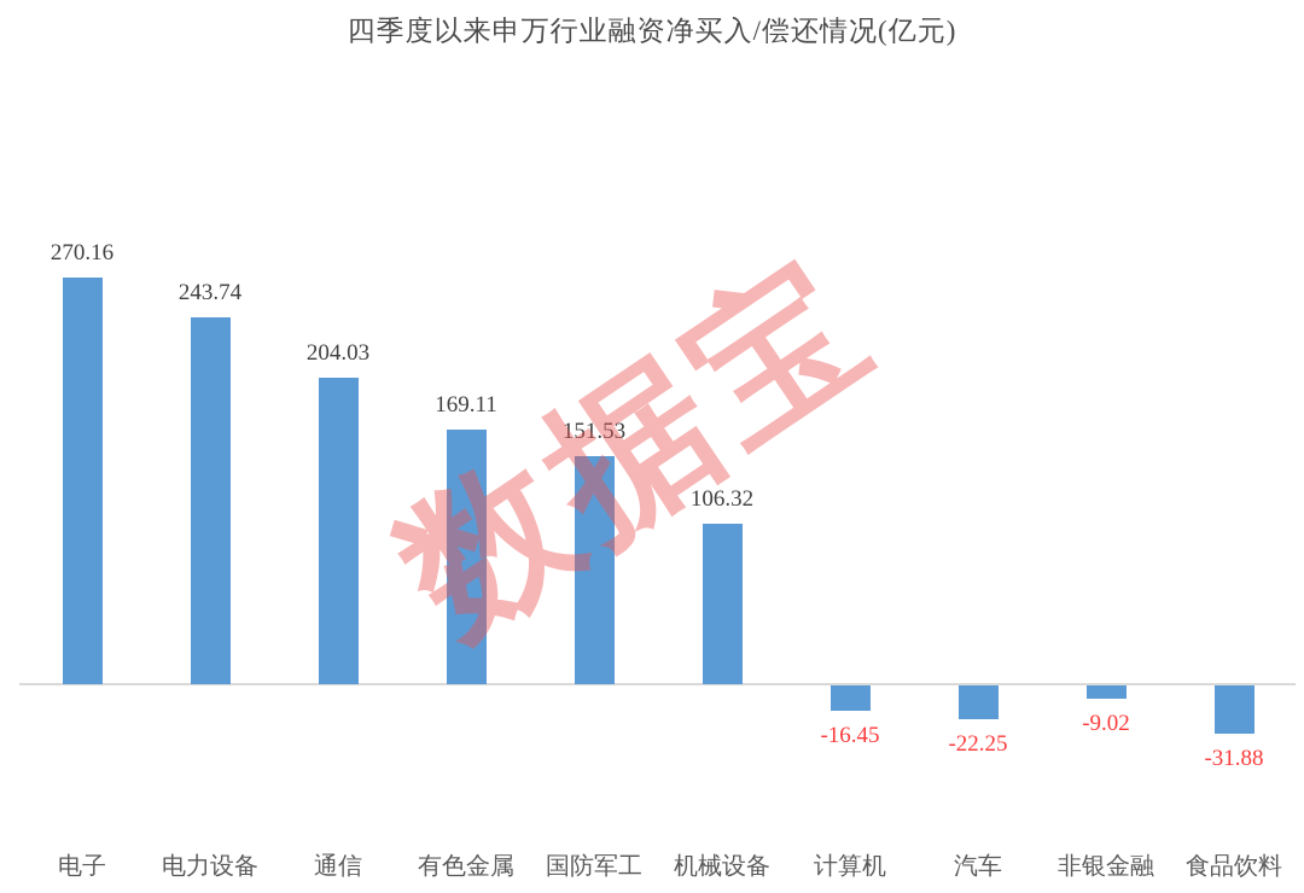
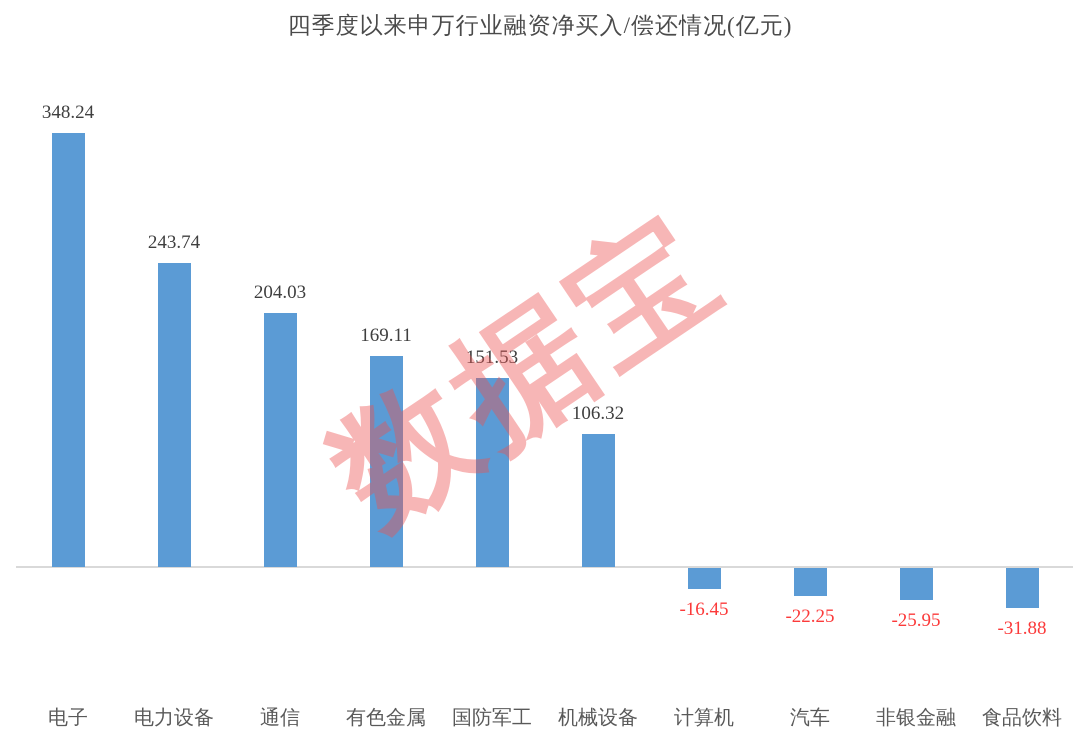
电子: 270.16 -> 348.24
非银金融: -9.02 -> -25.95
